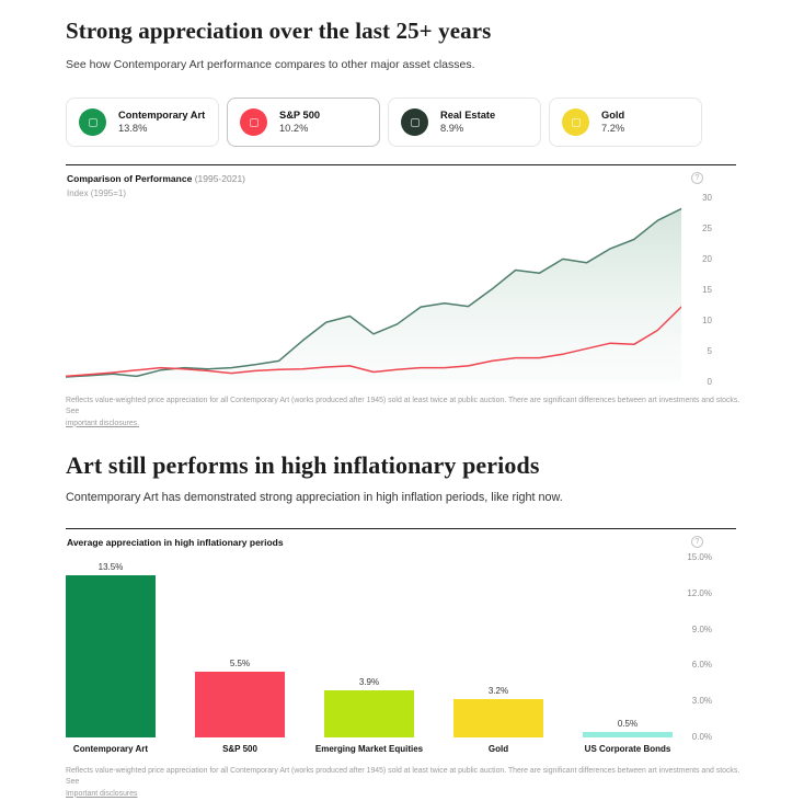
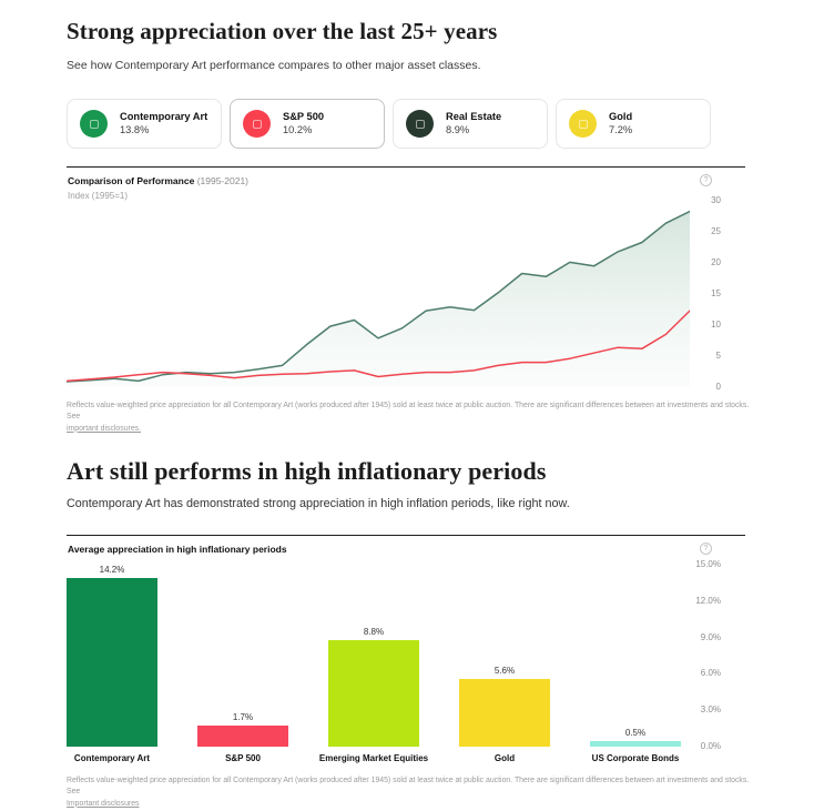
Average appreciation in high inflationary periods/Contemporary Art: 13.5% -> 14.2%
Average appreciation in high inflationary periods/S&P 500: 5.5% -> 1.7%
Average appreciation in high inflationary periods/Emerging Market Equities: 3.9% -> 8.8%
Average appreciation in high inflationary periods/Gold: 3.2% -> 5.6%
